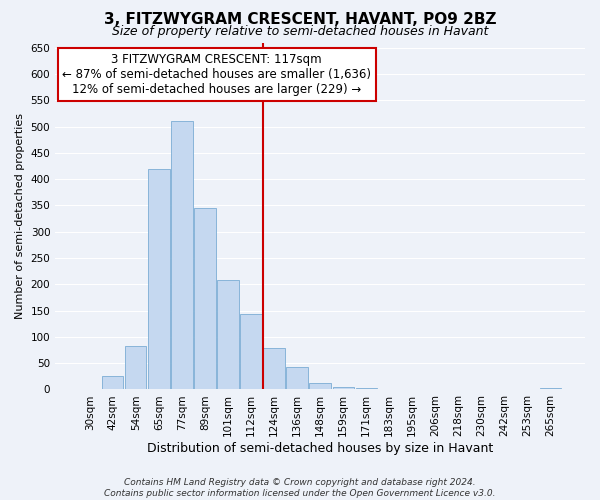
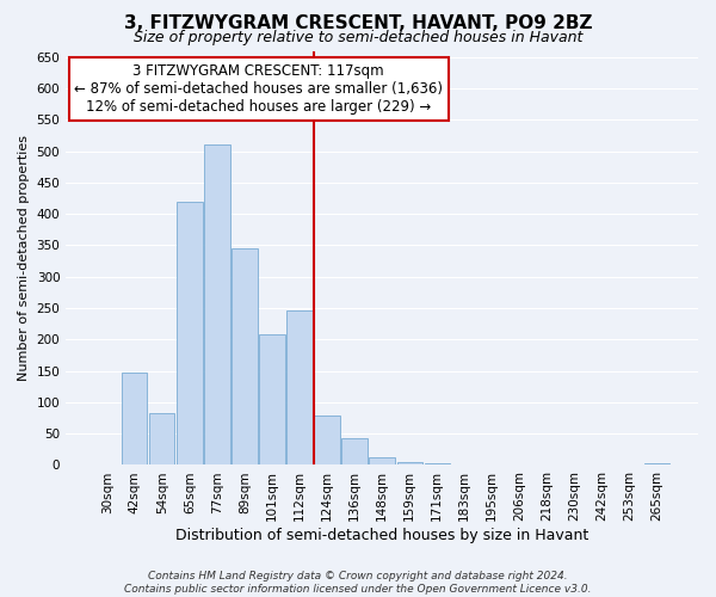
42sqm: 25 -> 148
112sqm: 143 -> 246
